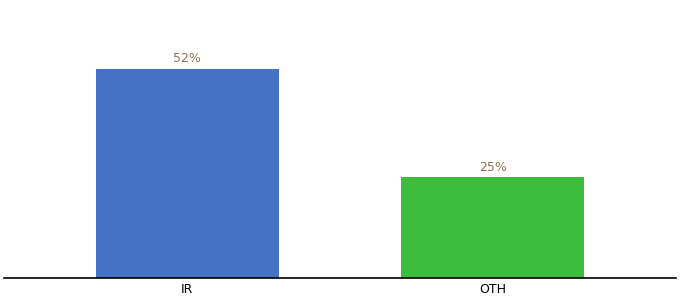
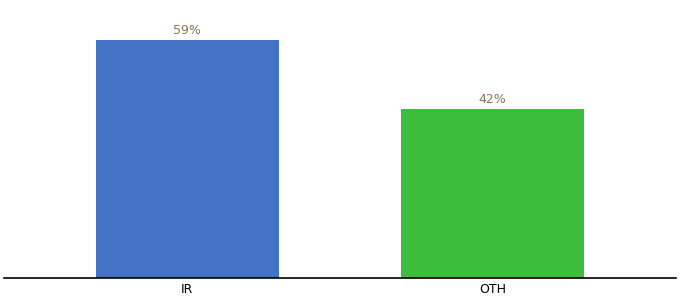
IR: 52% -> 59%
OTH: 25% -> 42%
